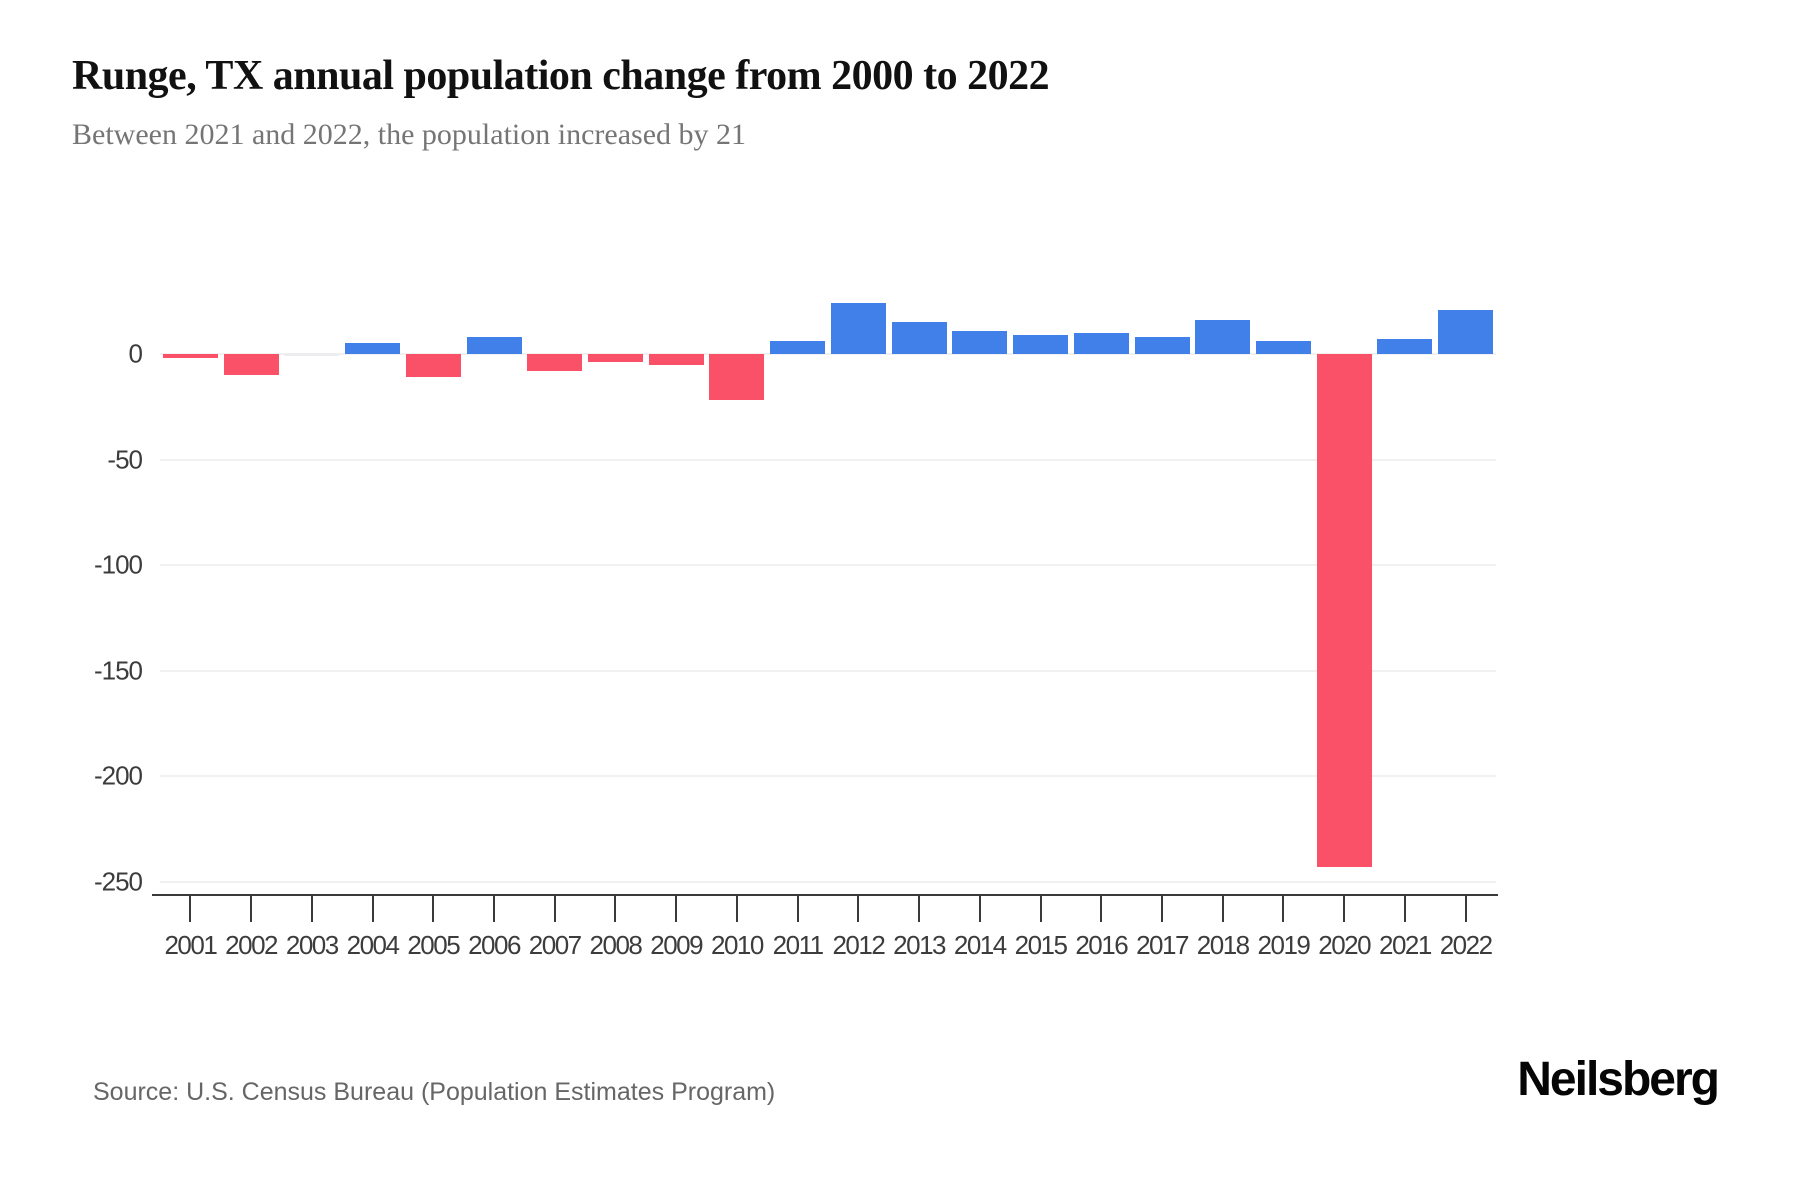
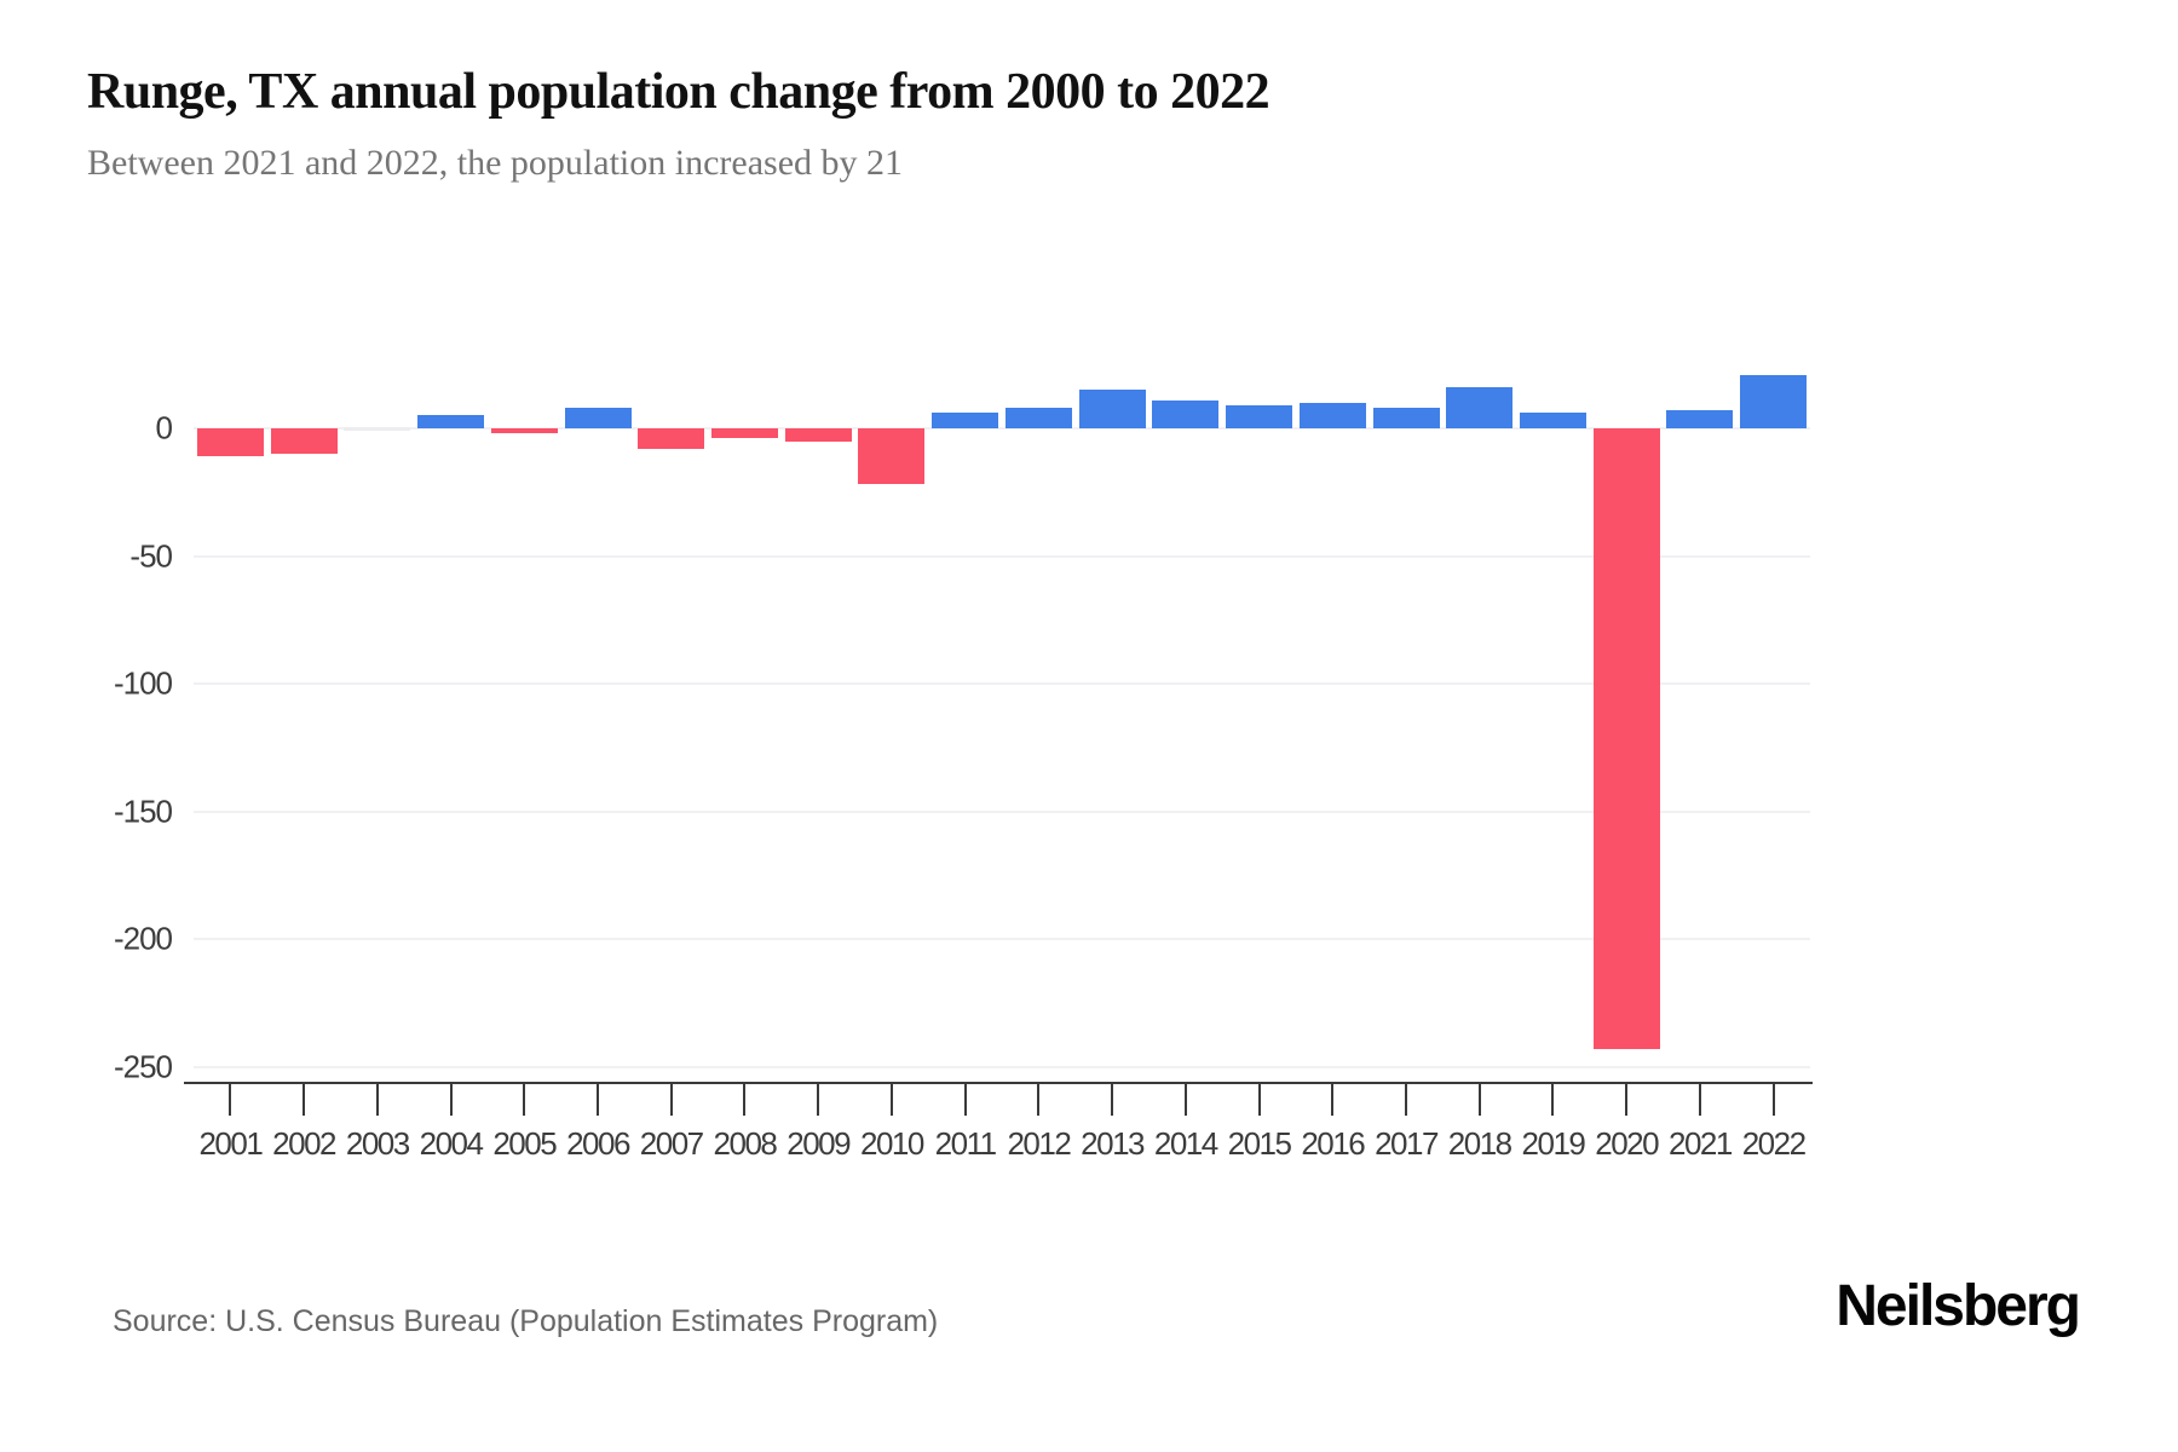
2001: -2 -> -11
2005: -11 -> -2
2012: 24 -> 8
